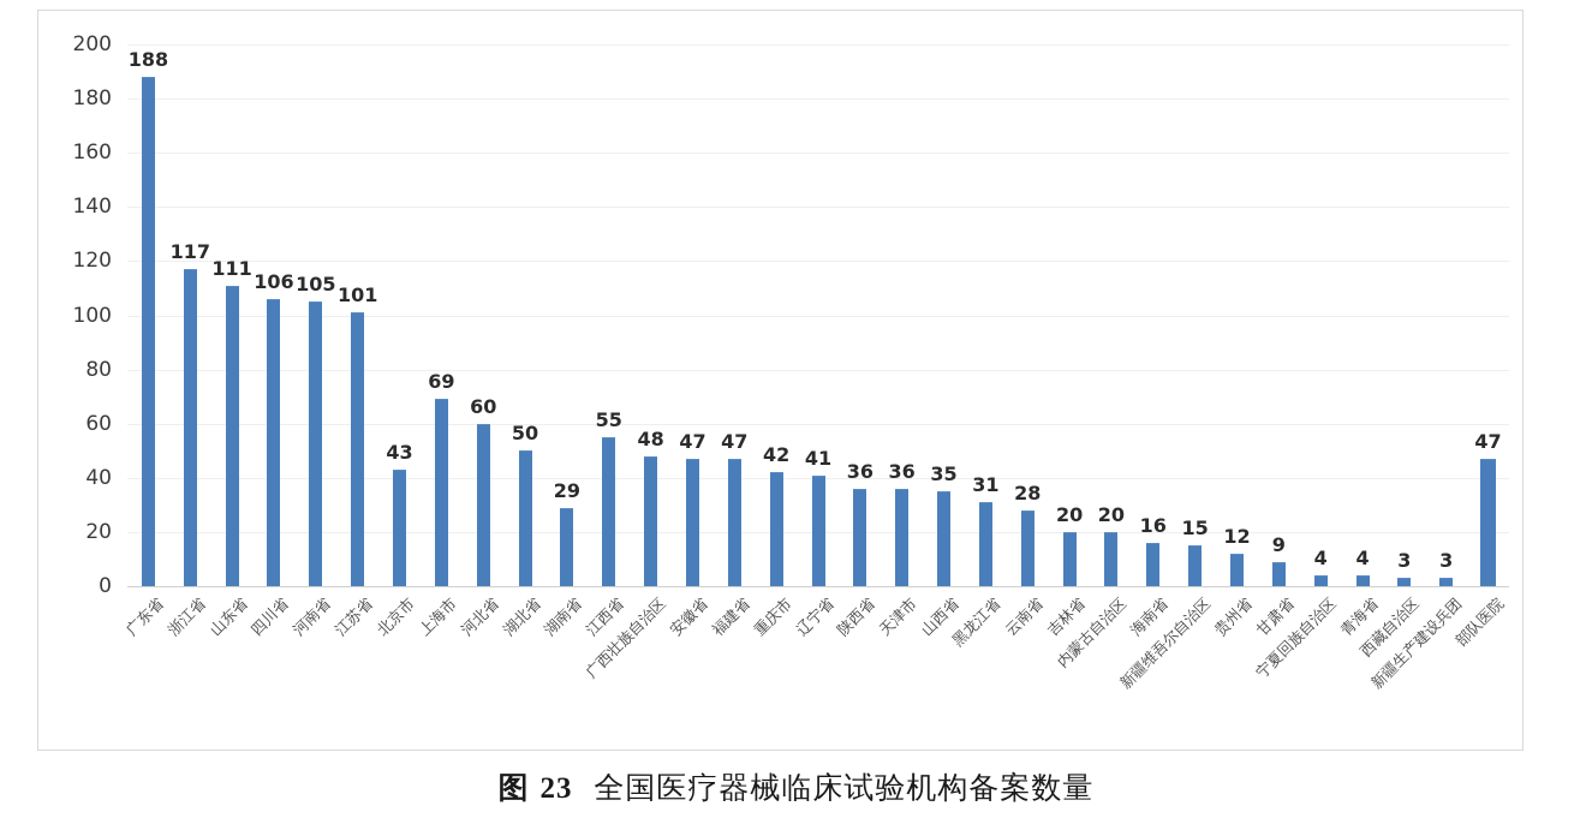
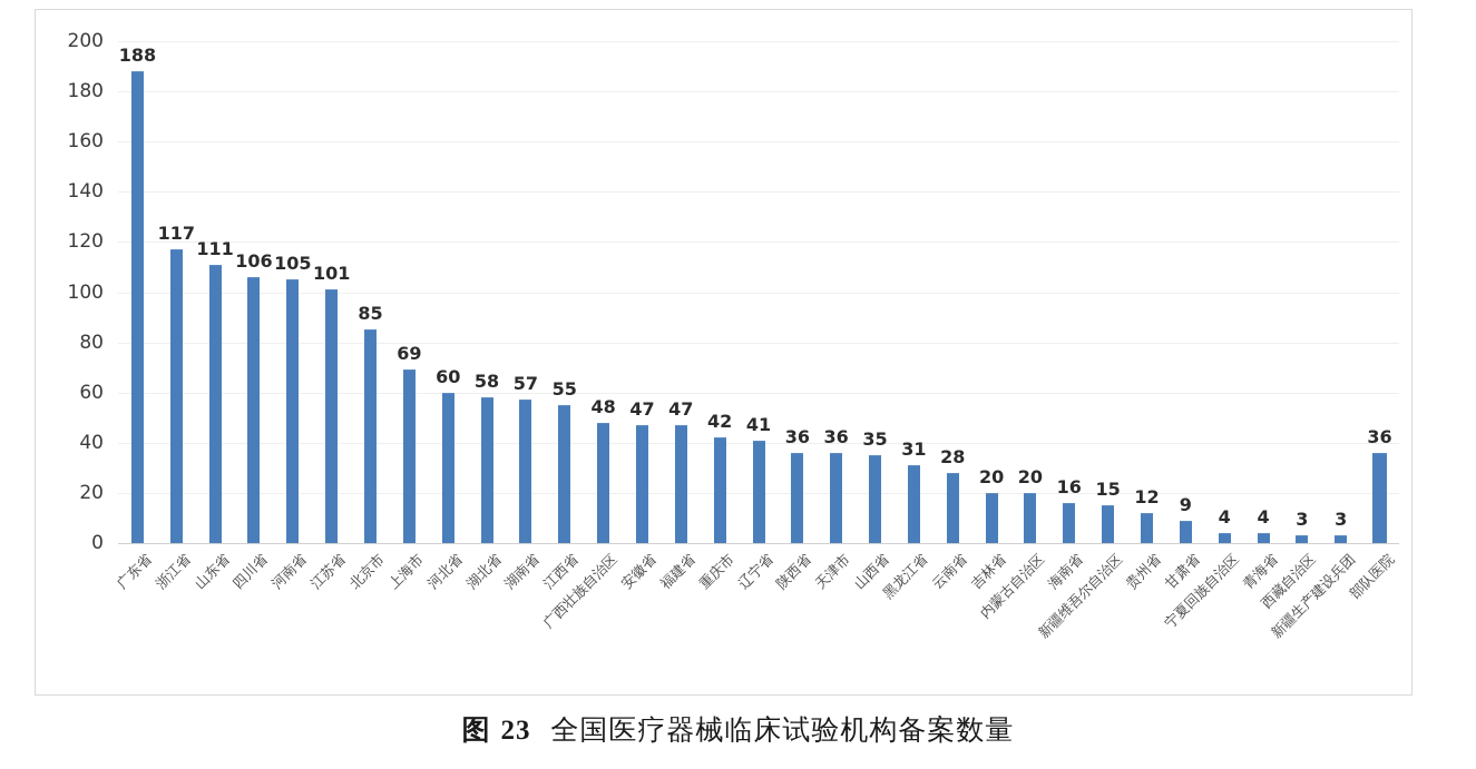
北京市: 43 -> 85
湖北省: 50 -> 58
湖南省: 29 -> 57
部队医院: 47 -> 36
